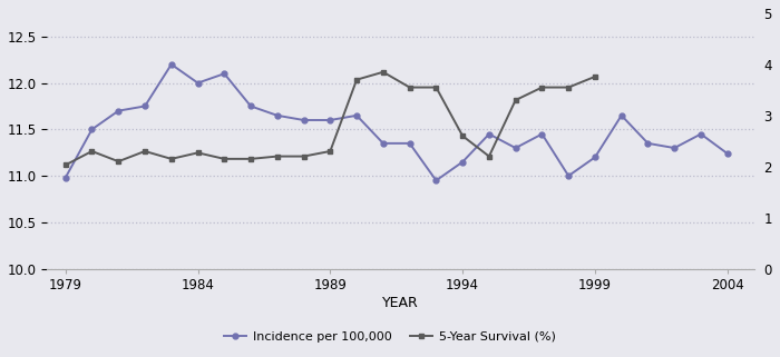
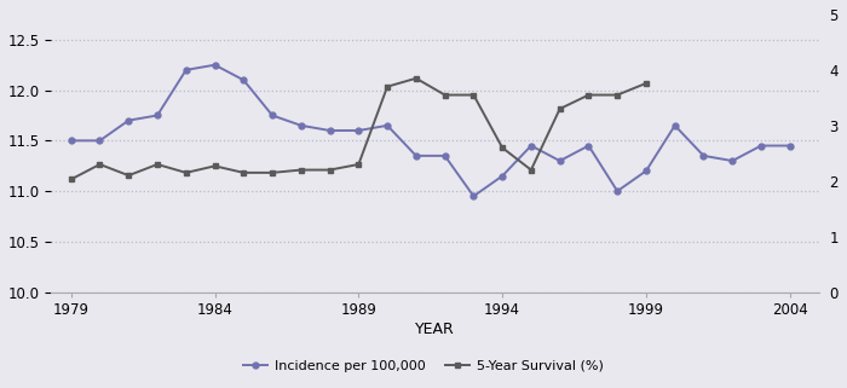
Incidence per 100,000/1979: 10.98 -> 11.50
Incidence per 100,000/1984: 12.00 -> 12.25
Incidence per 100,000/2004: 11.24 -> 11.45
